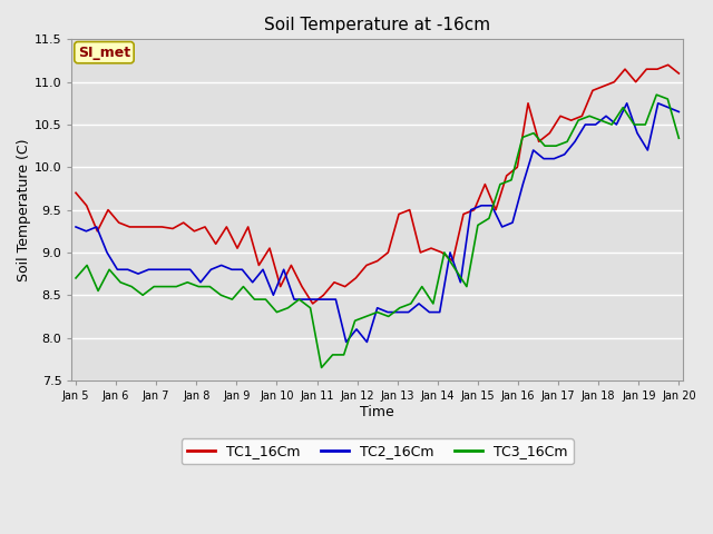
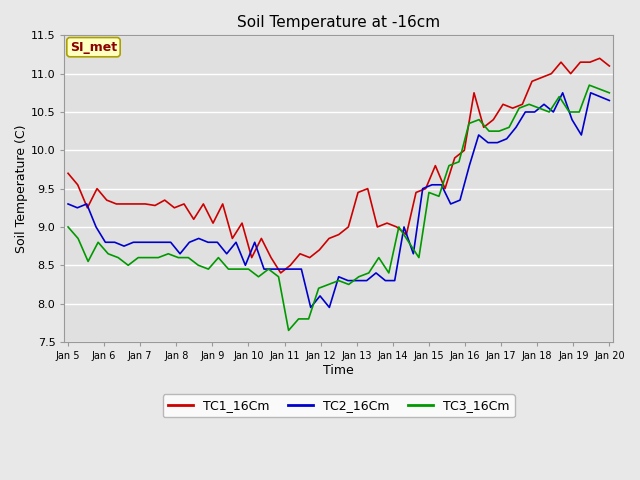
TC3_16Cm/Jan 5: 8.70 -> 9.00
TC3_16Cm/Jan 10: 8.30 -> 8.45
TC3_16Cm/Jan 15: 9.32 -> 9.45
TC3_16Cm/Jan 20: 10.34 -> 10.75
